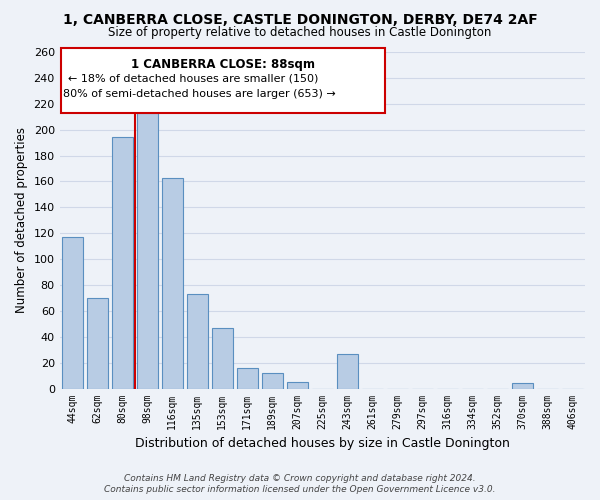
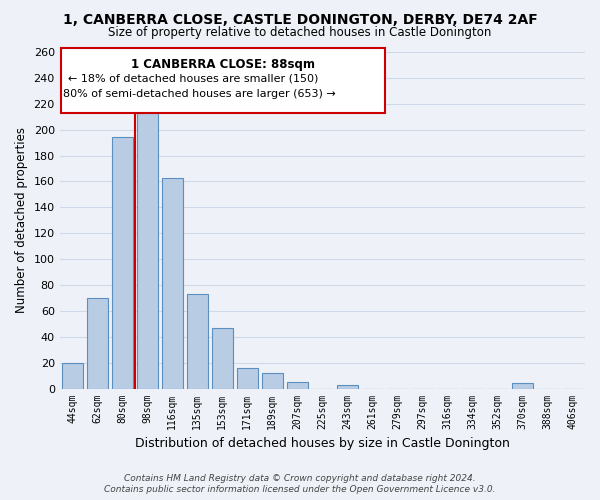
44sqm: 117 -> 20
243sqm: 27 -> 3
